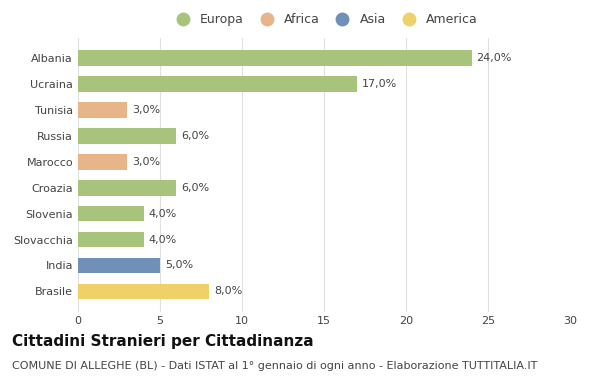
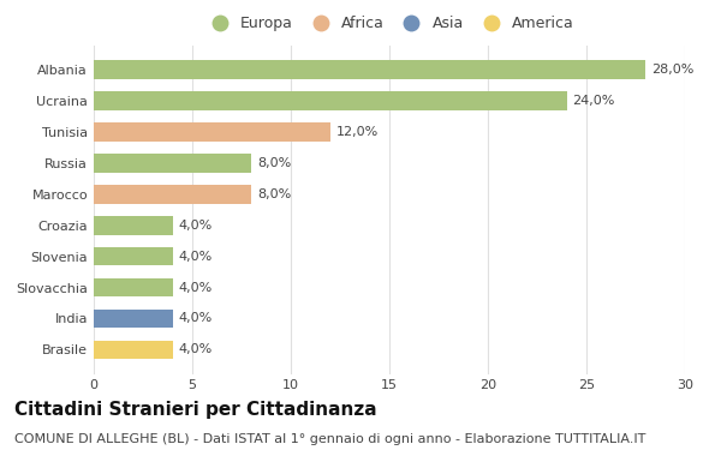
Albania: 24,0% -> 28,0%
Ucraina: 17,0% -> 24,0%
Tunisia: 3,0% -> 12,0%
Russia: 6,0% -> 8,0%
Marocco: 3,0% -> 8,0%
Croazia: 6,0% -> 4,0%
India: 5,0% -> 4,0%
Brasile: 8,0% -> 4,0%
